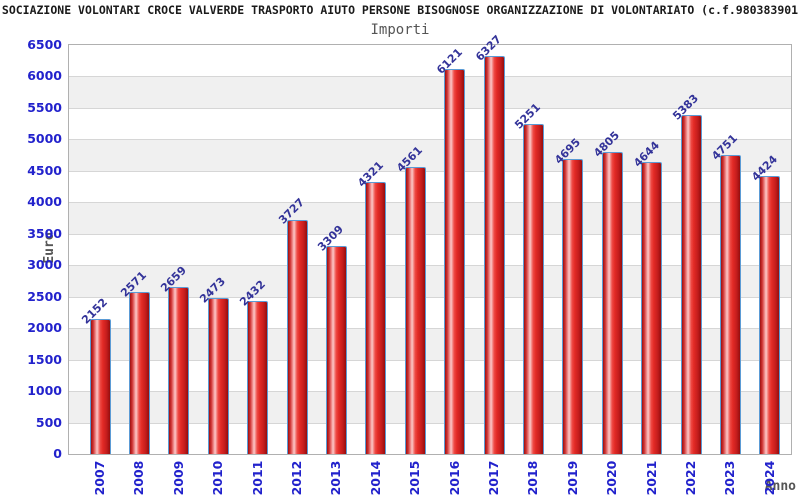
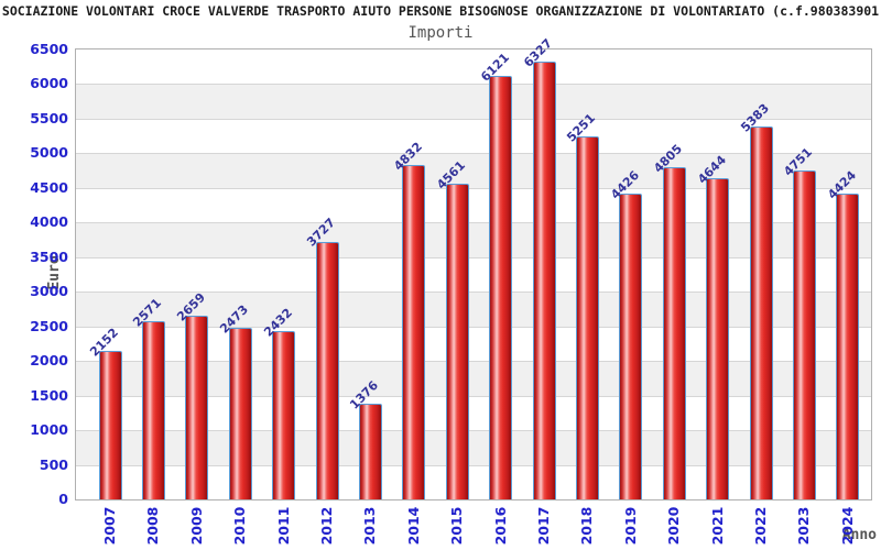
2013: 3309 -> 1376
2014: 4321 -> 4832
2019: 4695 -> 4426
